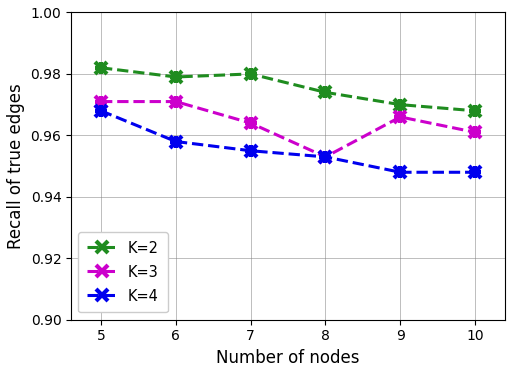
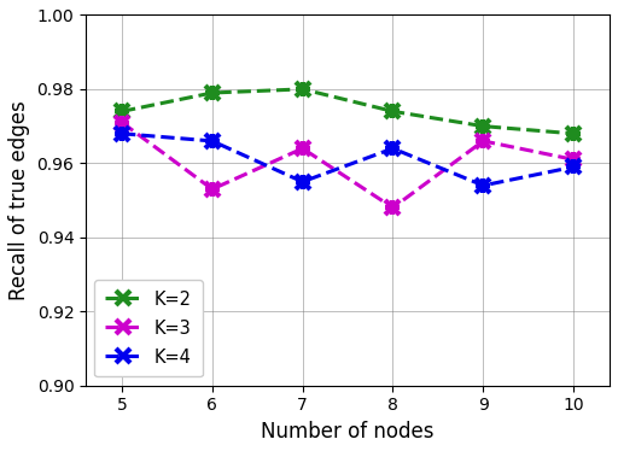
K=2/5: 0.982 -> 0.974
K=3/6: 0.971 -> 0.953
K=4/6: 0.958 -> 0.966
K=3/8: 0.953 -> 0.948
K=4/8: 0.953 -> 0.964
K=4/9: 0.948 -> 0.954
K=4/10: 0.948 -> 0.959
